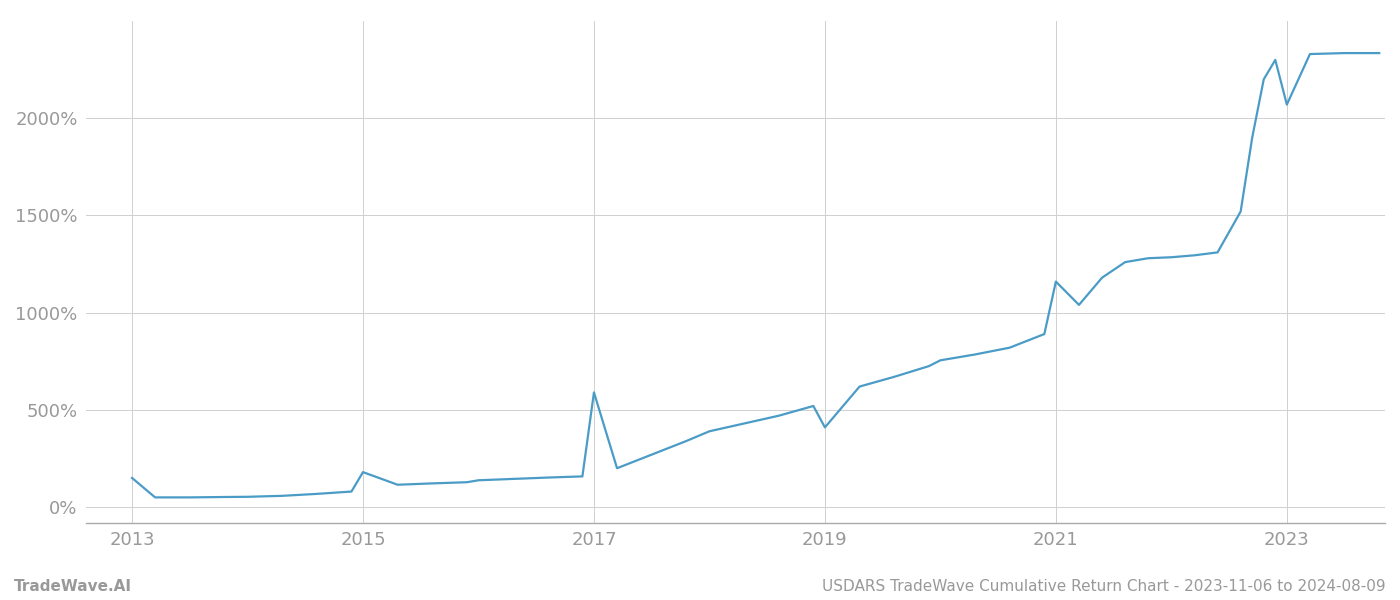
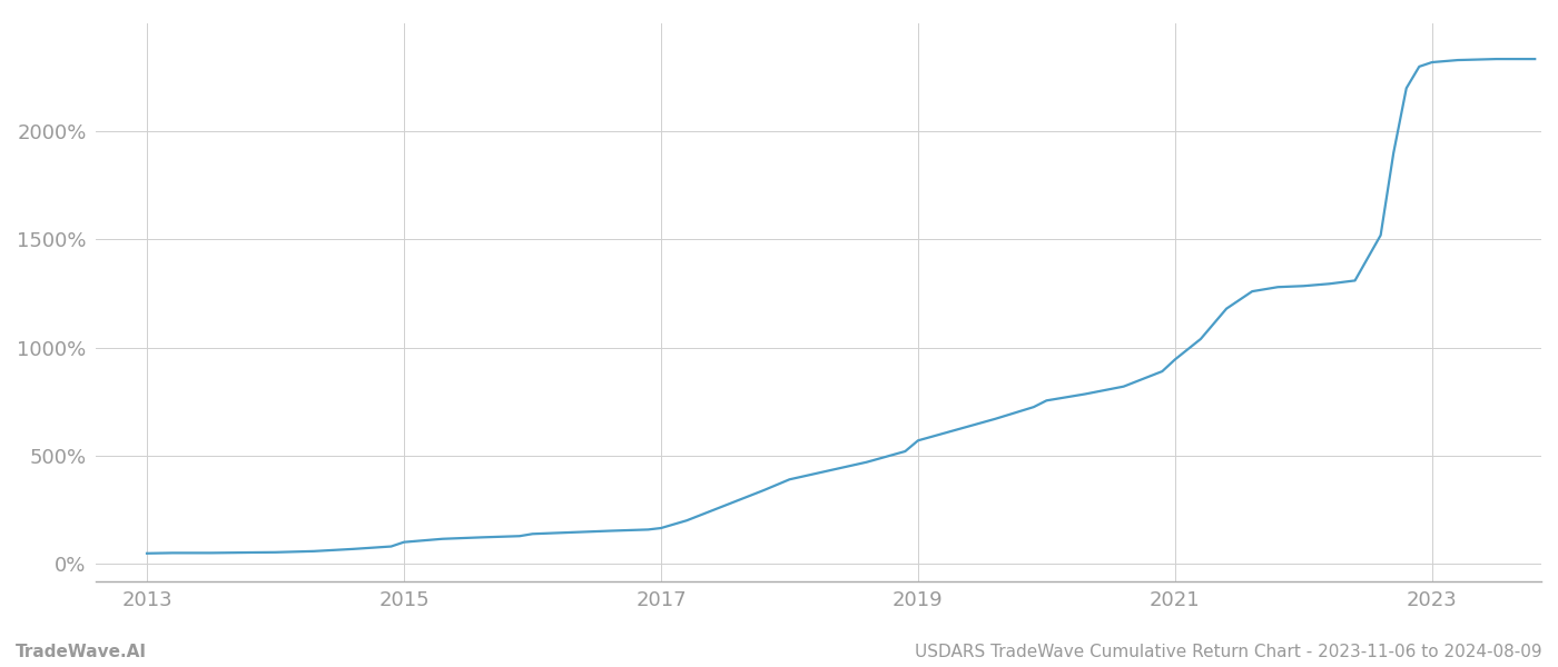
2013: 150% -> 50%
2015: 180% -> 100%
2017: 590% -> 160%
2019: 410% -> 570%
2021: 1160% -> 940%
2023: 2070% -> 2320%
